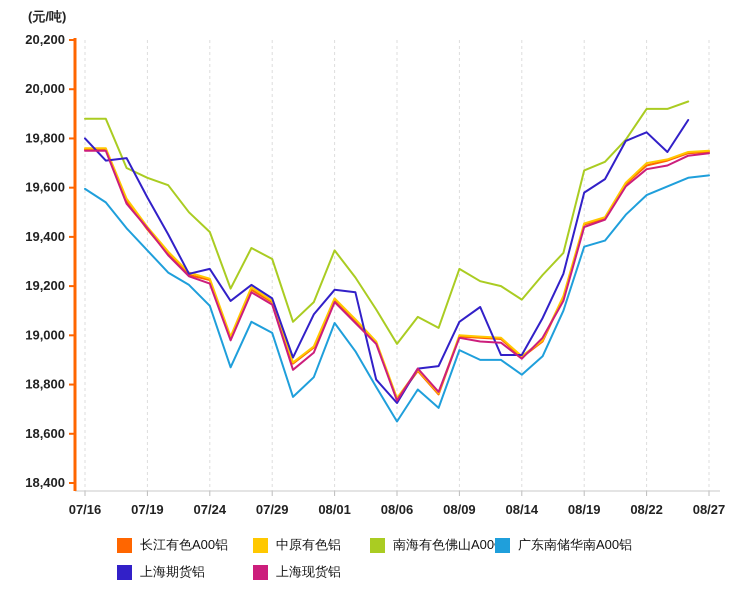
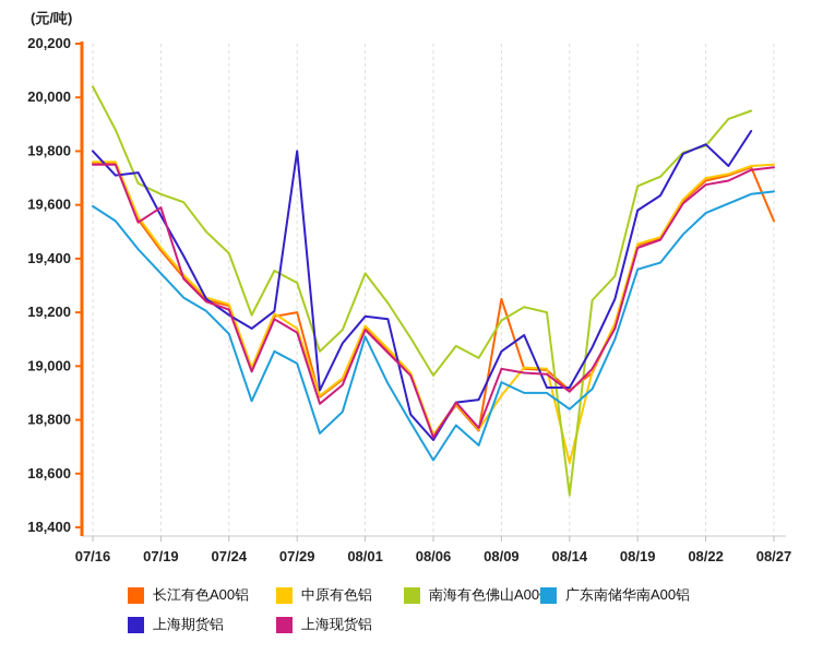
南海有色佛山A00铝/07/16: 19880 -> 20040
上海现货铝/07/19: 19440 -> 19590
上海期货铝/07/24: 19270 -> 19190
长江有色A00铝/07/29: 19140 -> 19200
上海期货铝/07/29: 19150 -> 19800
广东南储华南A00铝/08/01: 19050 -> 19110
长江有色A00铝/08/09: 19000 -> 19250
中原有色铝/08/09: 19000 -> 18890
南海有色佛山A00铝/08/09: 19270 -> 19170
中原有色铝/08/14: 18920 -> 18640
南海有色佛山A00铝/08/14: 19140 -> 18520
南海有色佛山A00铝/08/22: 19920 -> 19820
长江有色A00铝/08/27: 19740 -> 19540
